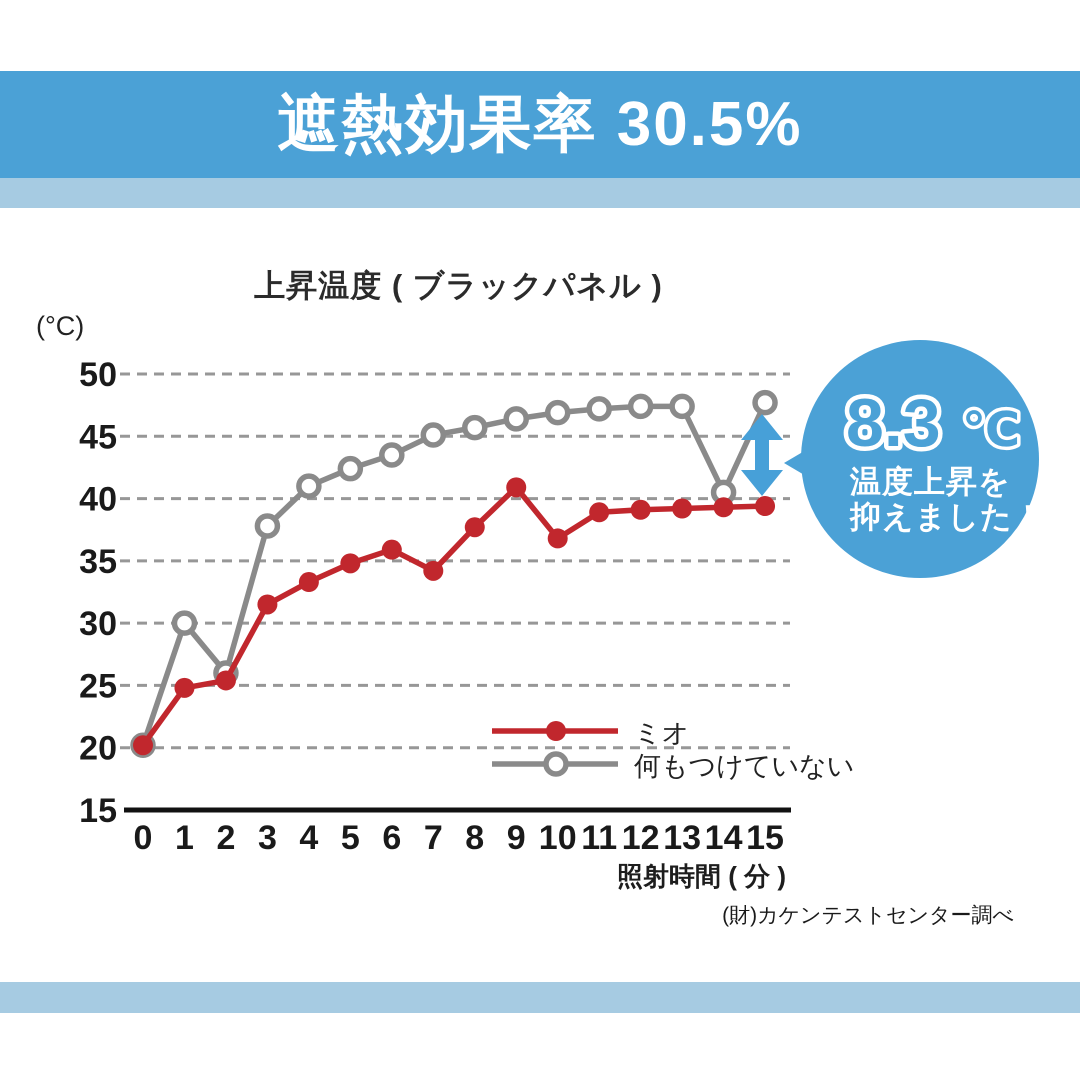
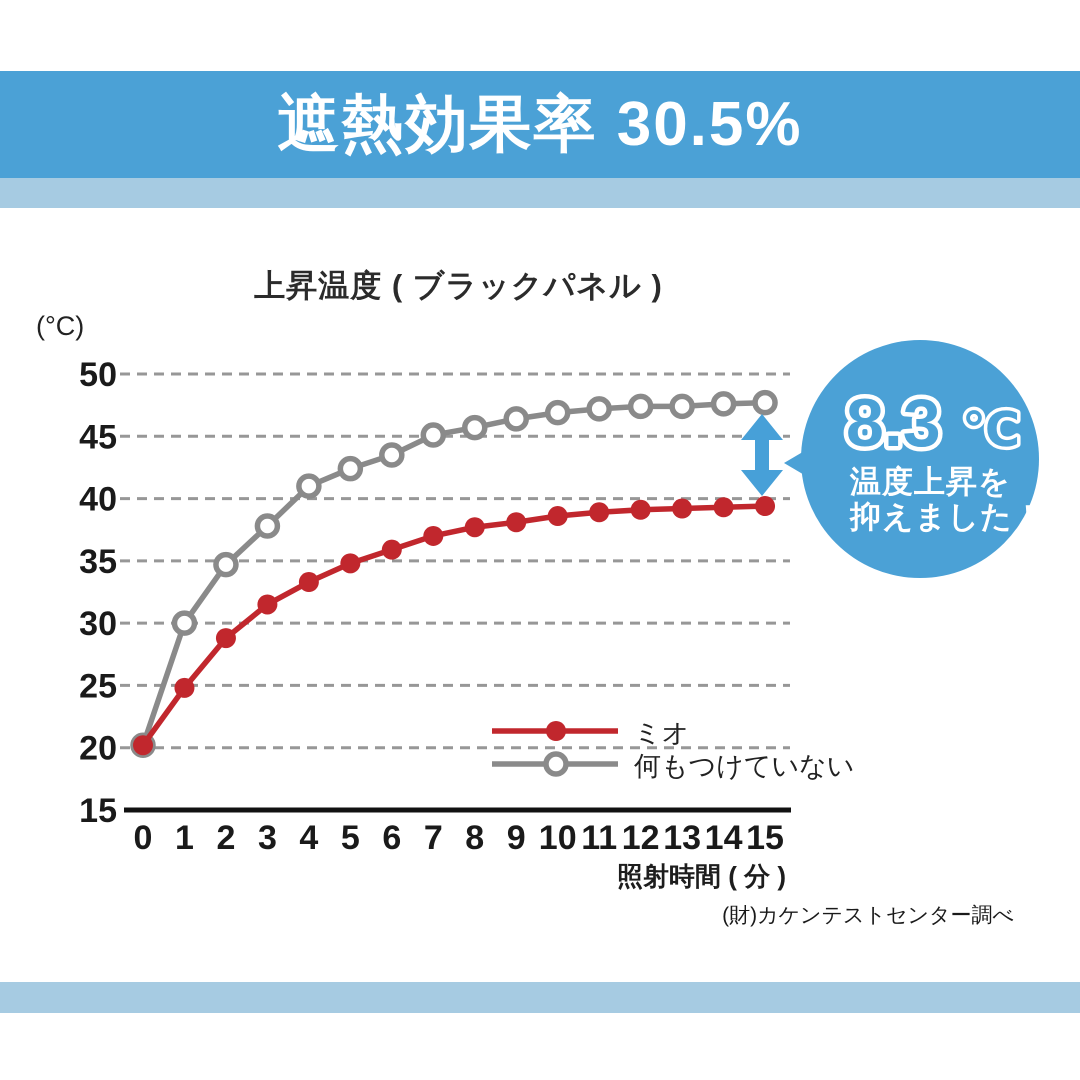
ミオ/2: 25.4 -> 28.8
何もつけていない/2: 26.0 -> 34.7
ミオ/7: 34.2 -> 37.0
ミオ/9: 40.9 -> 38.1
ミオ/10: 36.8 -> 38.6
何もつけていない/14: 40.5 -> 47.6
